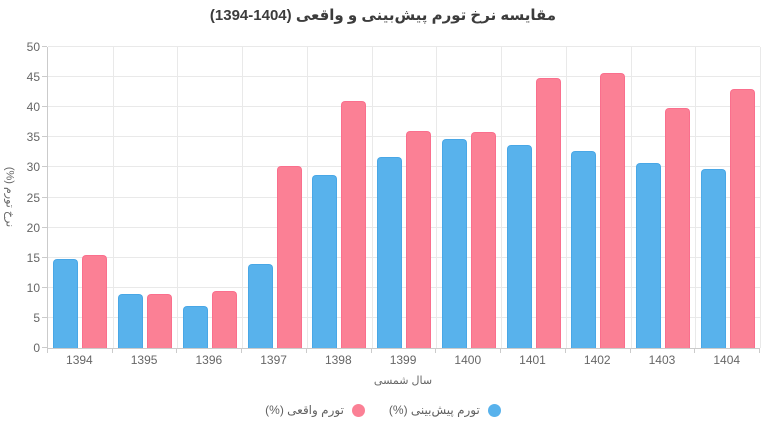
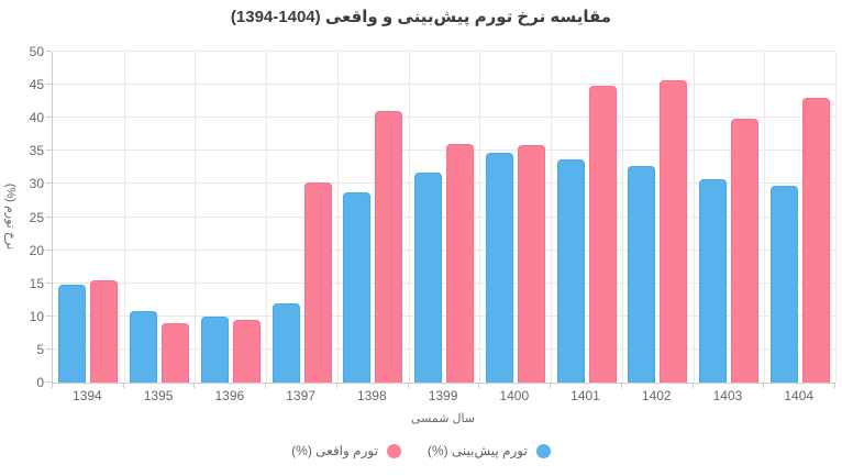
تورم پیش‌بینی (%)/1395: 9 -> 11
تورم پیش‌بینی (%)/1396: 7 -> 10
تورم پیش‌بینی (%)/1397: 14 -> 12
